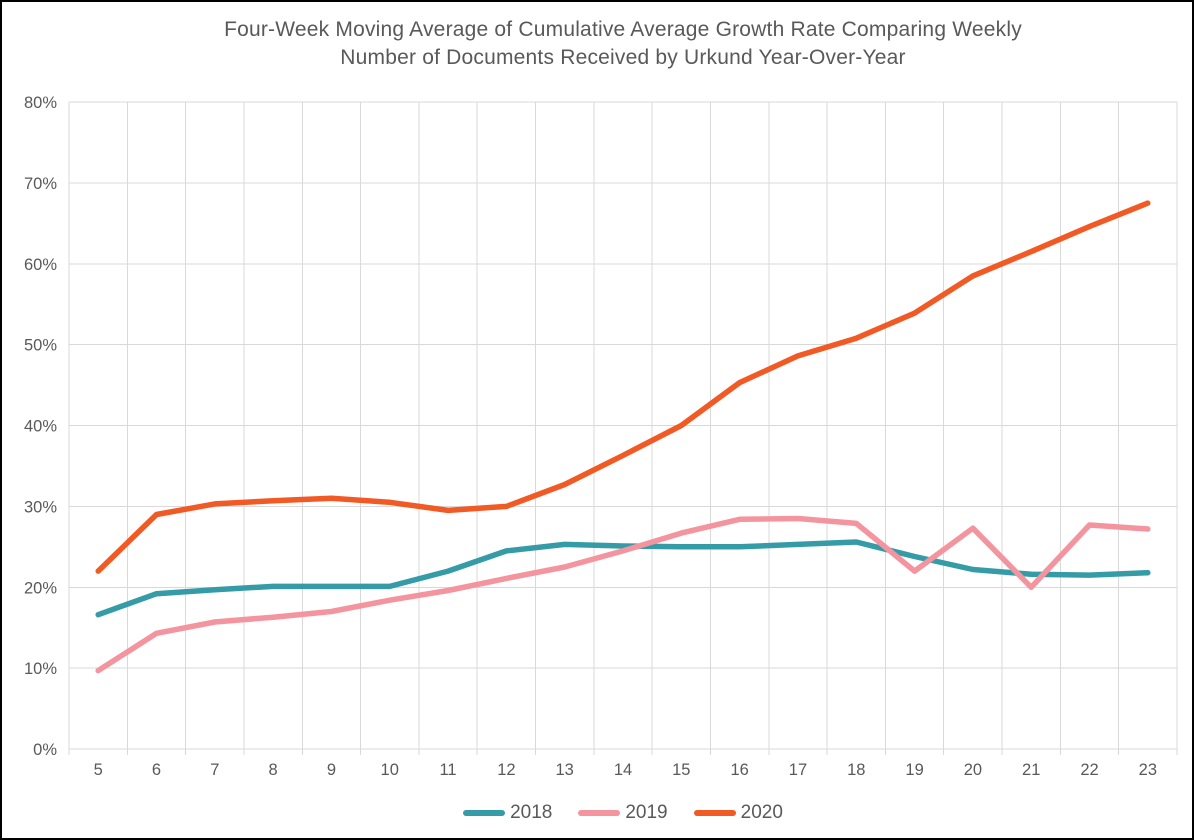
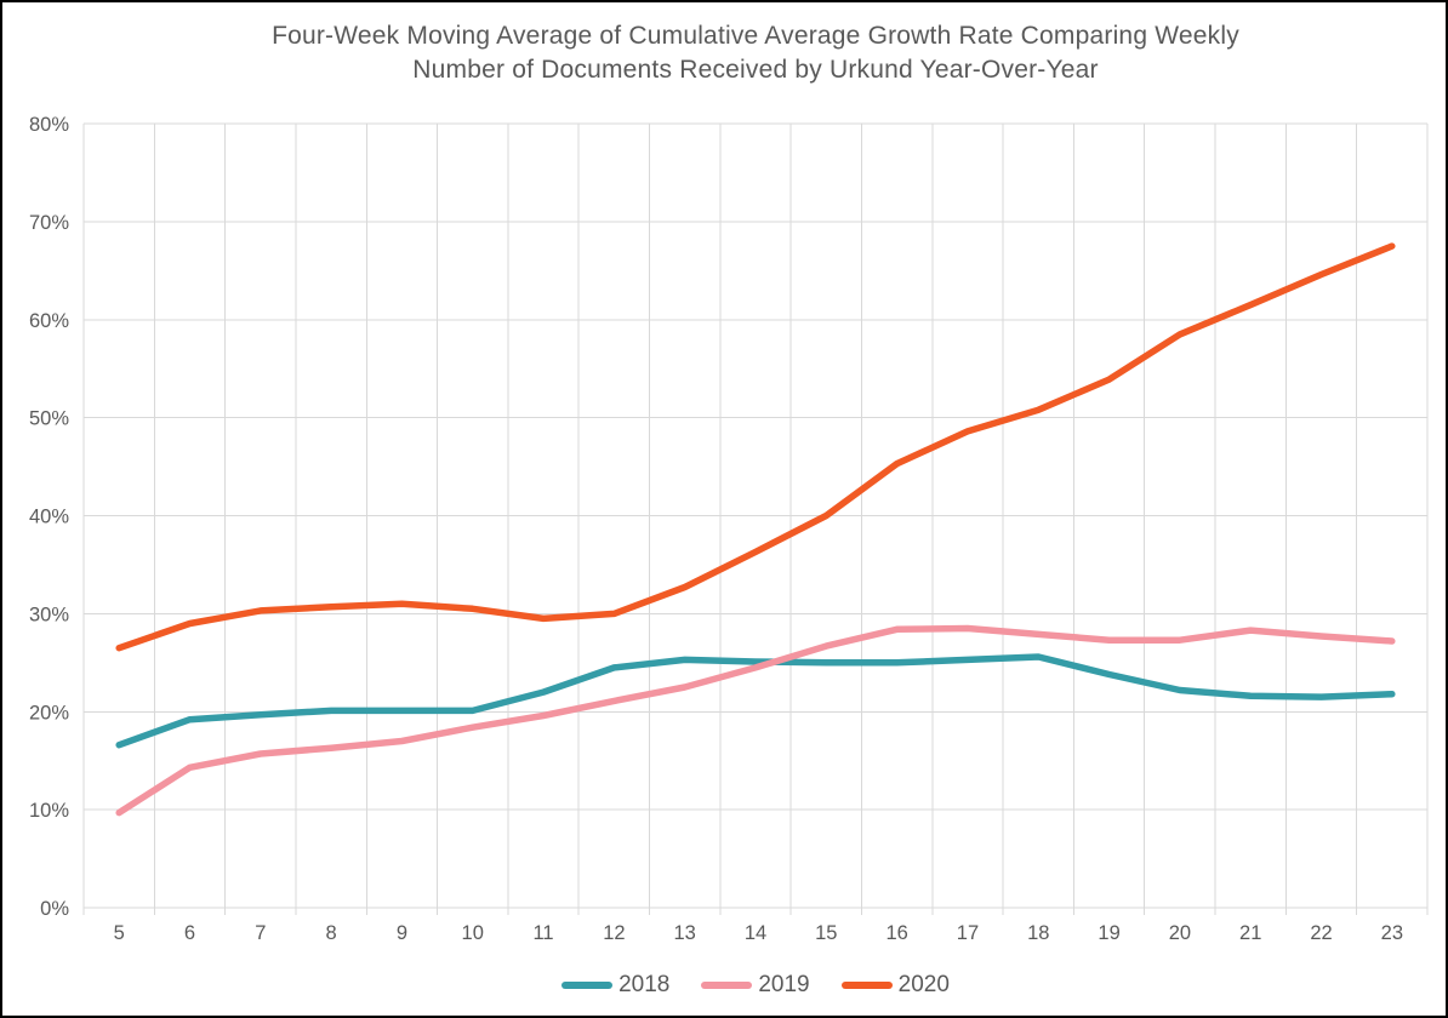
2020/5: 22% -> 26%
2019/19: 22% -> 27%
2019/21: 20% -> 28%
